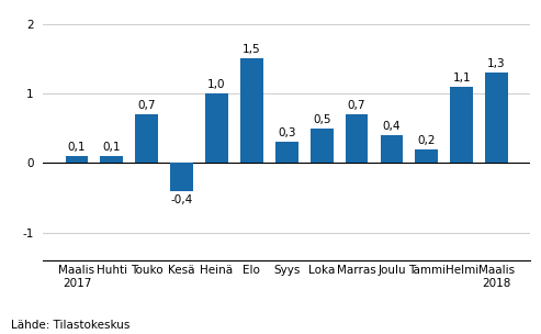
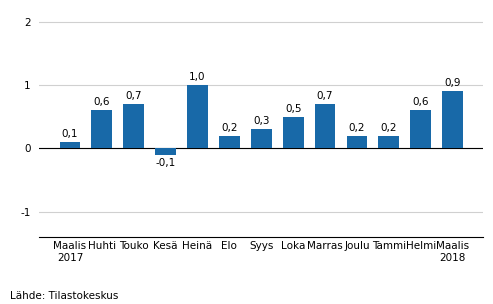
Huhti: 0,1 -> 0,6
Kesä: -0,4 -> -0,1
Elo: 1,5 -> 0,2
Joulu: 0,4 -> 0,2
Helmi: 1,1 -> 0,6
Maalis 2018: 1,3 -> 0,9
